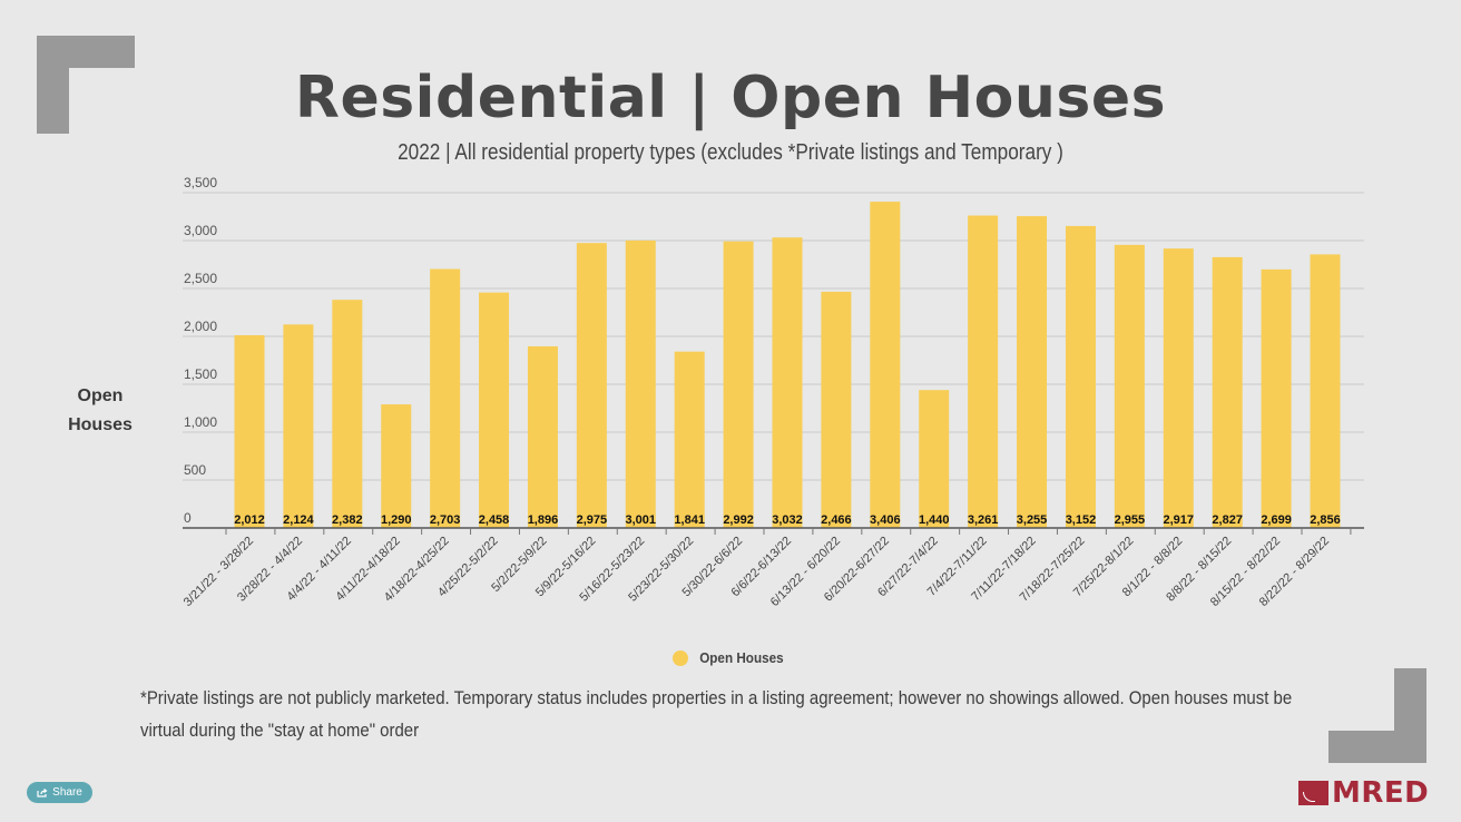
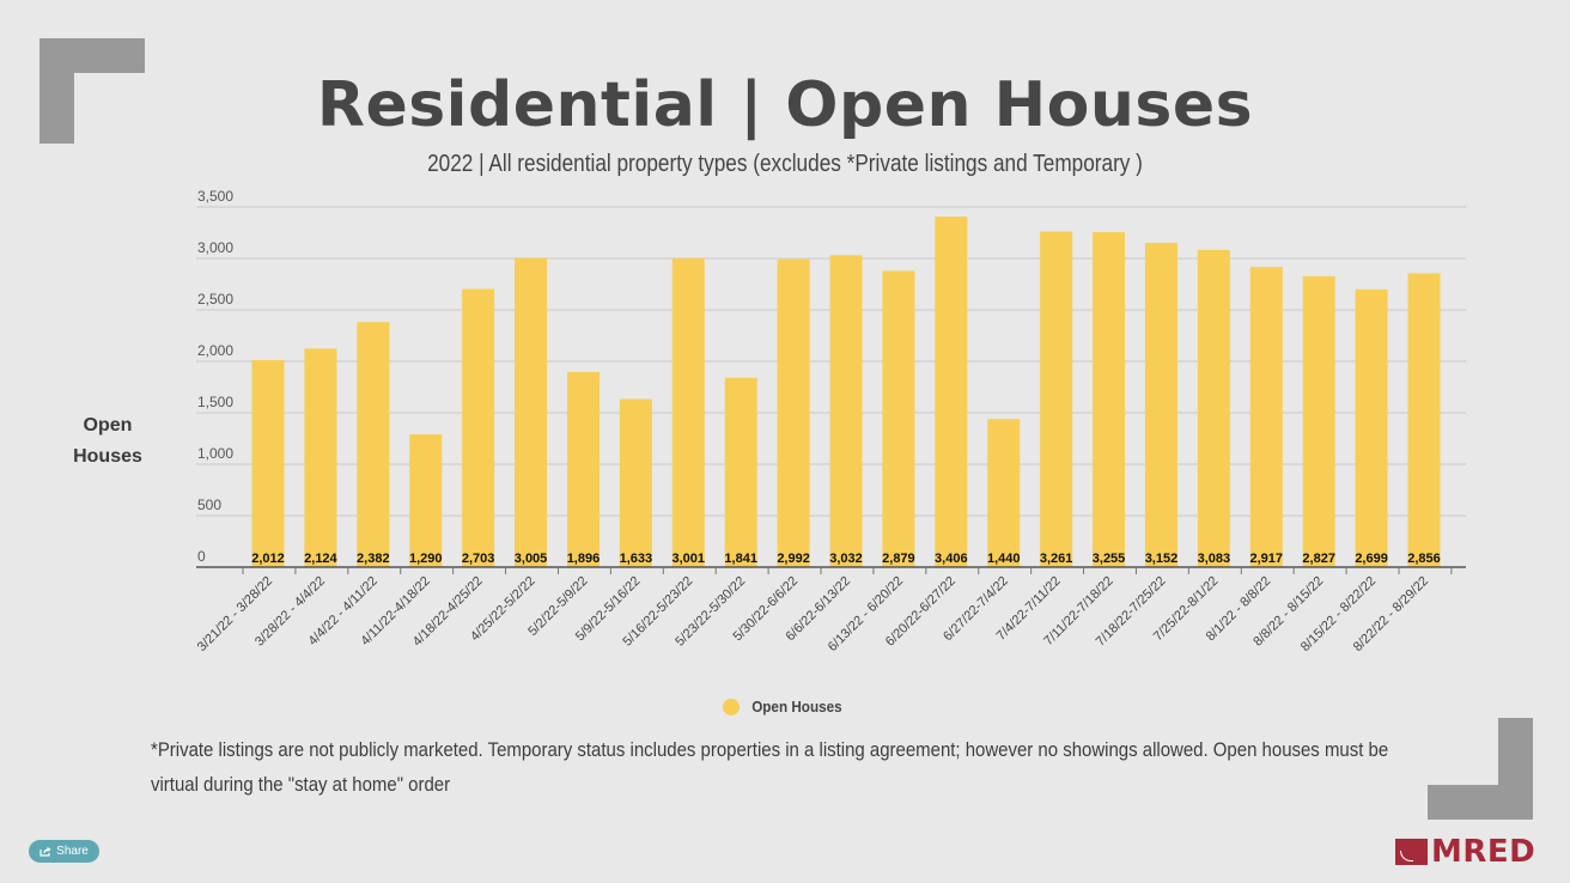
4/25/22-5/2/22: 2,458 -> 3,005
5/9/22-5/16/22: 2,975 -> 1,633
6/13/22 - 6/20/22: 2,466 -> 2,879
7/25/22-8/1/22: 2,955 -> 3,083
